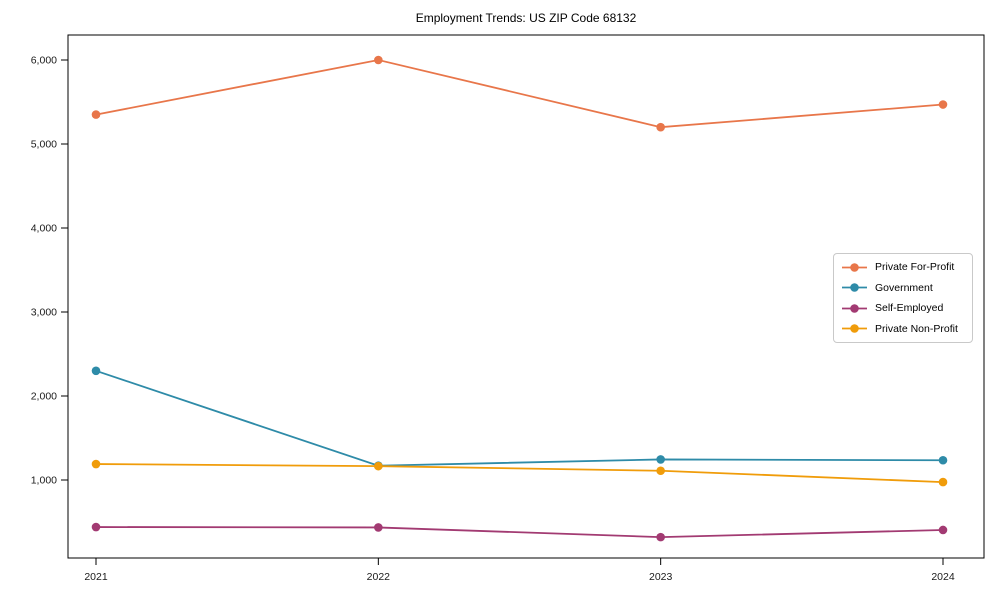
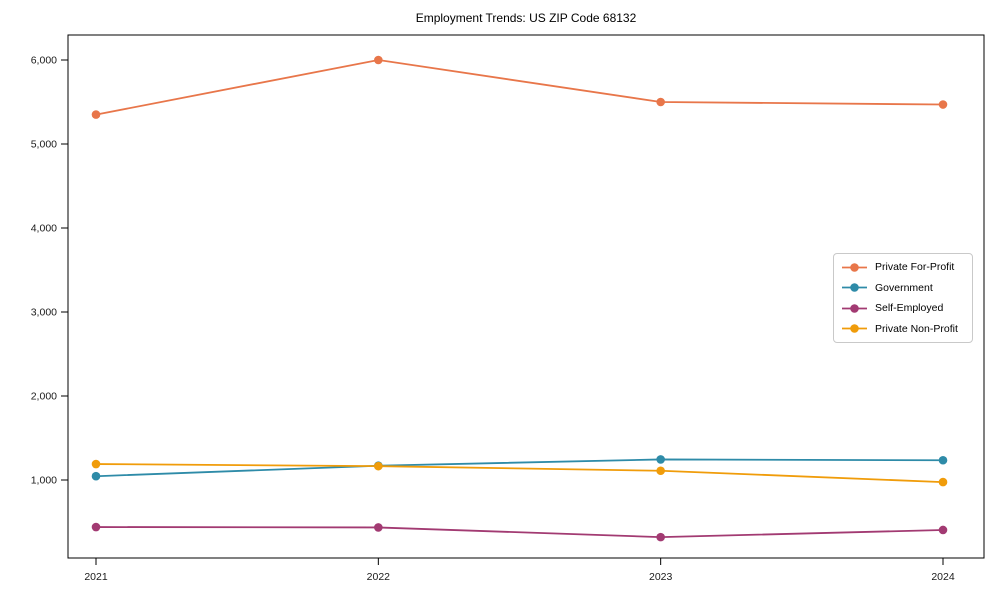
Government/2021: 2300 -> 1000
Private For-Profit/2023: 5200 -> 5500
